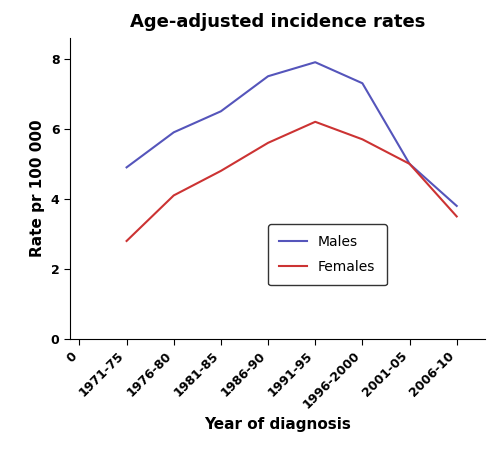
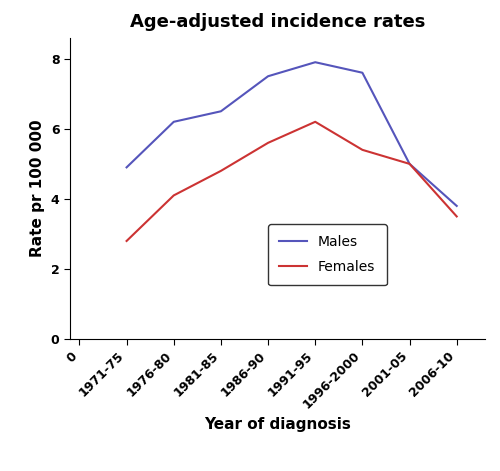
Males/1976-80: 5.9 -> 6.2
Males/1996-2000: 7.3 -> 7.6
Females/1996-2000: 5.7 -> 5.4
